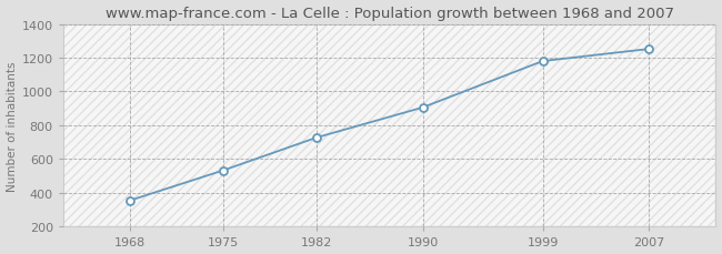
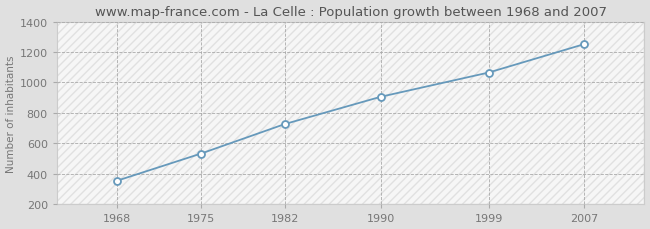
1999: 1180 -> 1060
